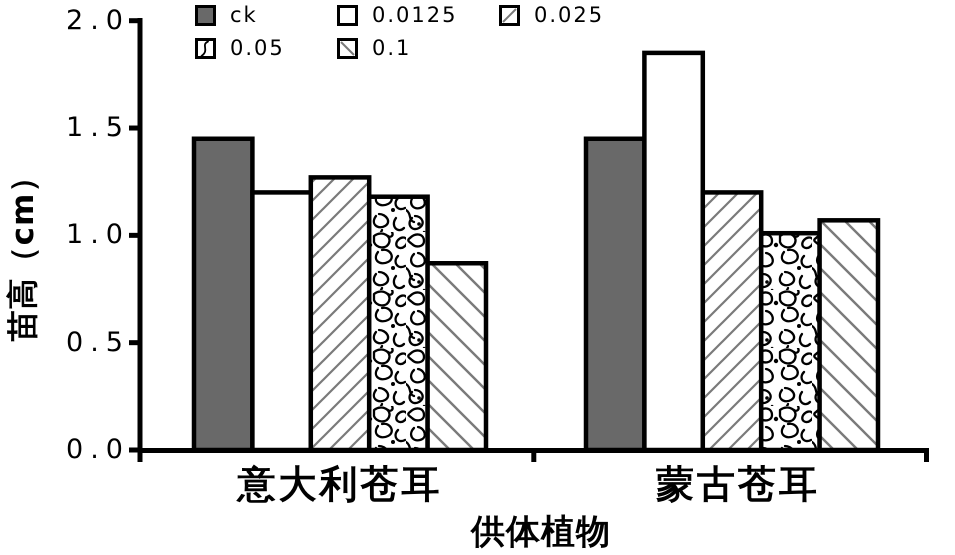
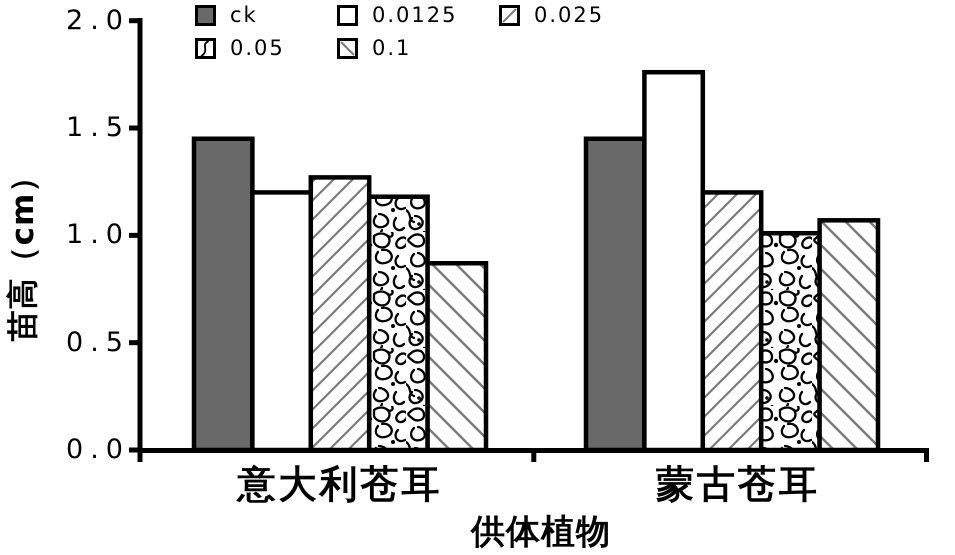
0.0125/蒙古苍耳: 1.85 -> 1.76
